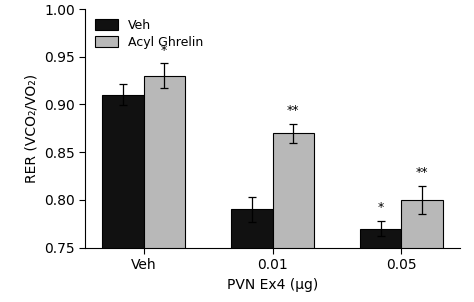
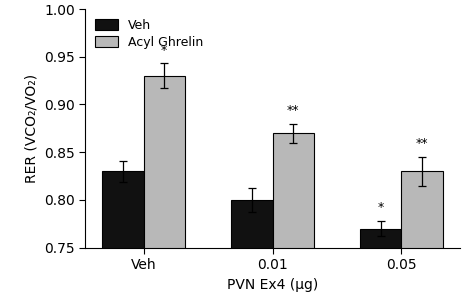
Veh/Veh: 0.91 -> 0.83
Veh/0.01: 0.79 -> 0.80
Acyl Ghrelin/0.05: 0.80 -> 0.83
